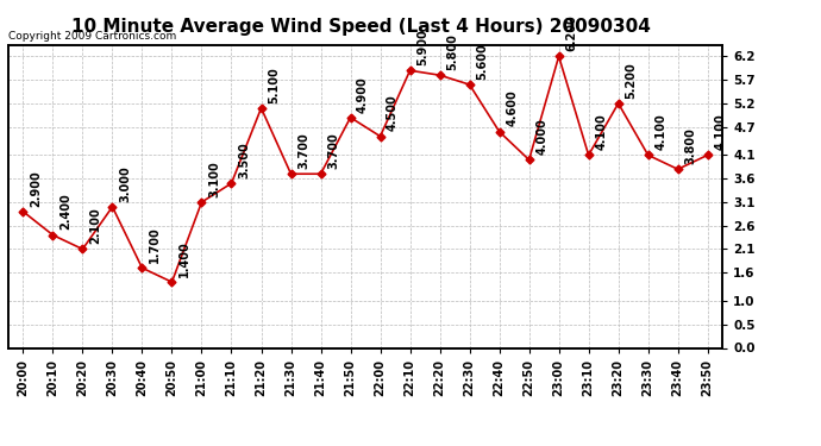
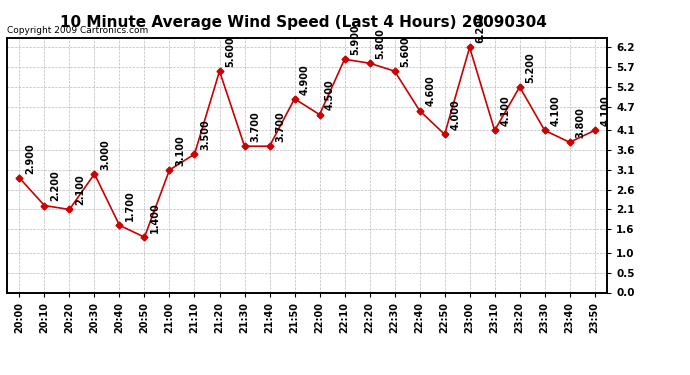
20:10: 2.400 -> 2.200
21:20: 5.100 -> 5.600
